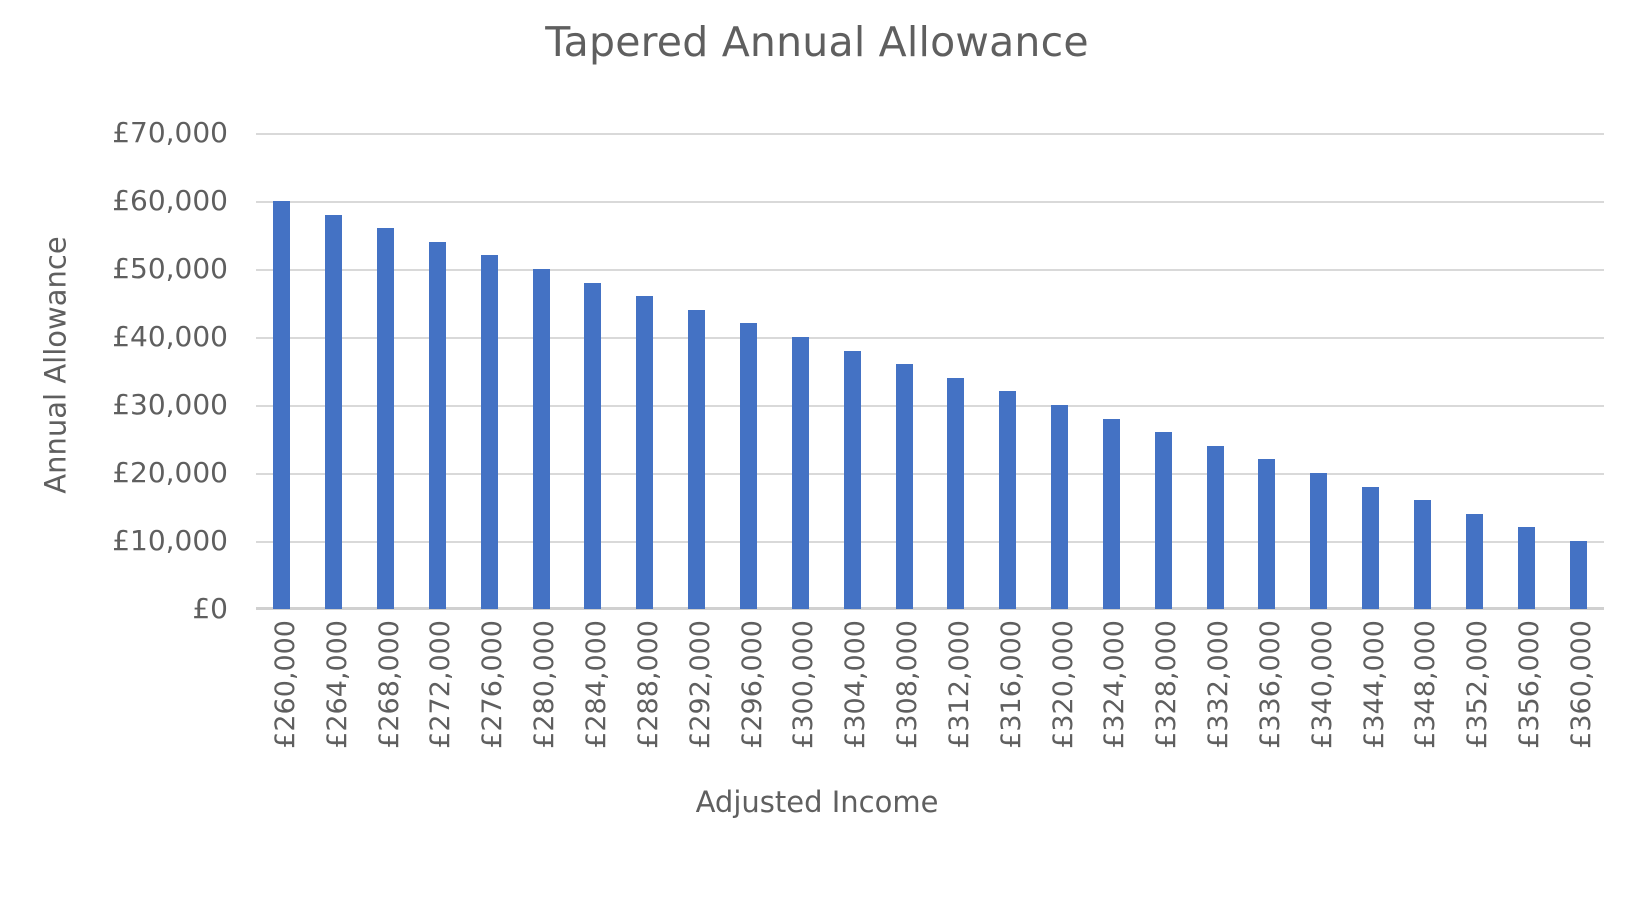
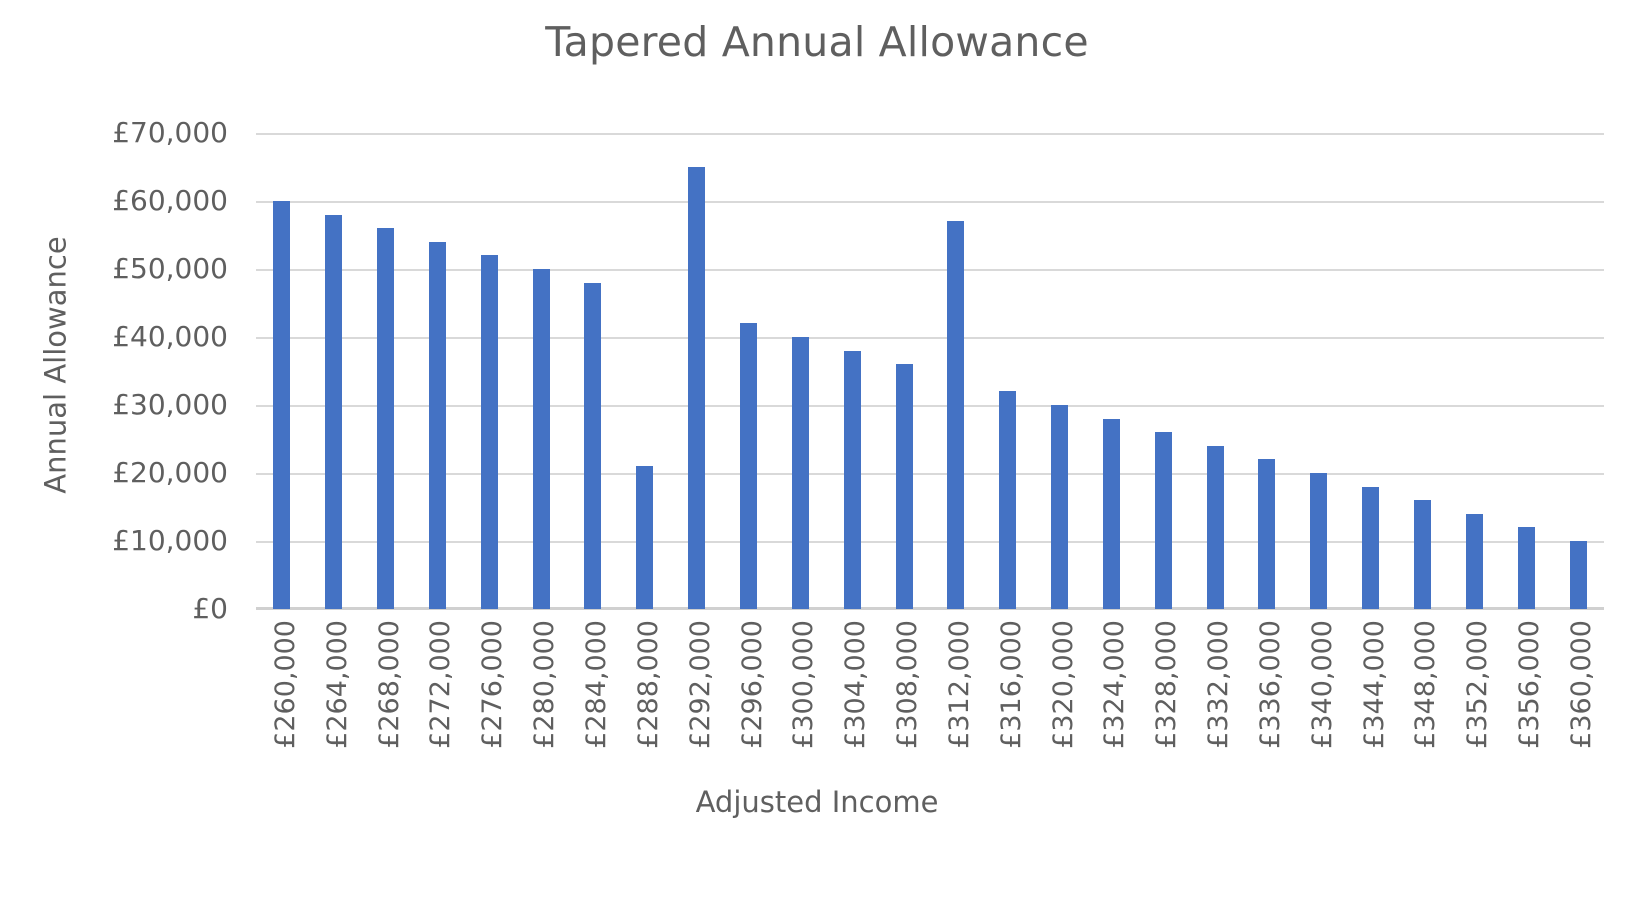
£288,000: £46000 -> £21000
£292,000: £44000 -> £65000
£312,000: £34000 -> £57000
